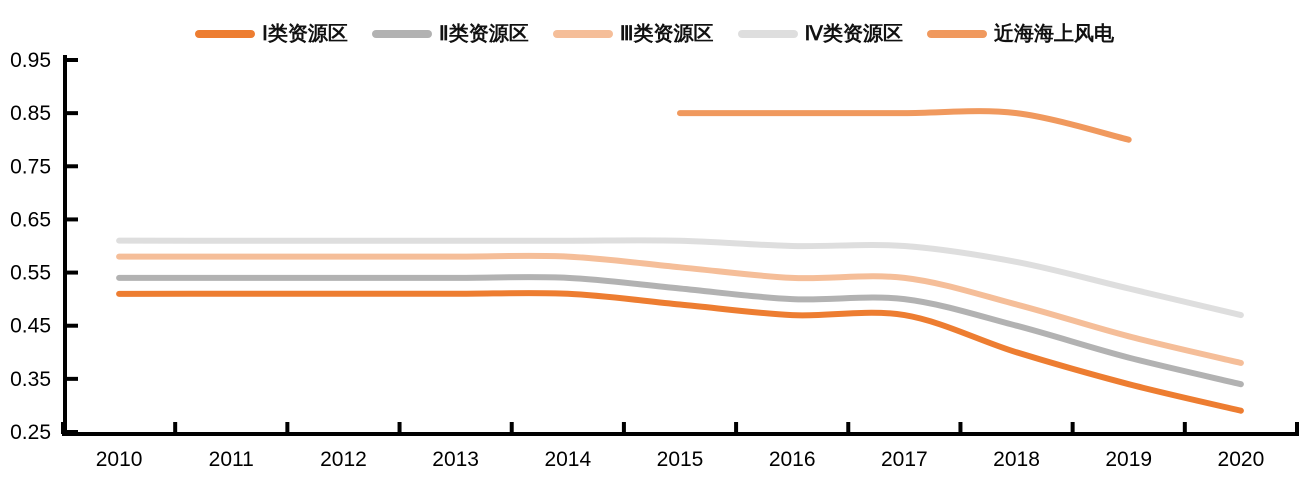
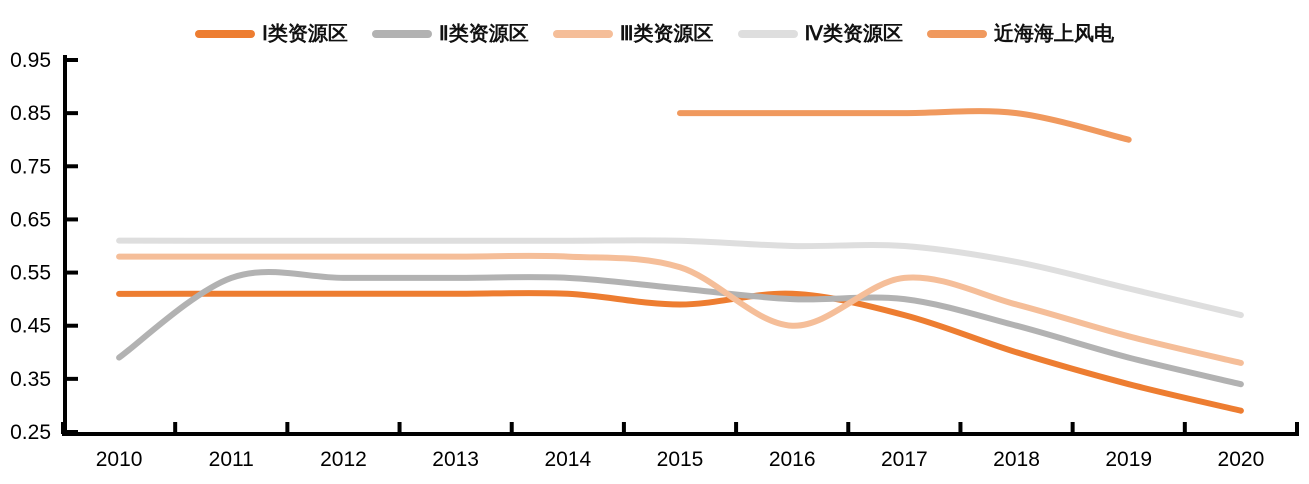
Ⅱ类资源区/2010: 0.54 -> 0.39
Ⅰ类资源区/2016: 0.47 -> 0.51
Ⅲ类资源区/2016: 0.54 -> 0.45
